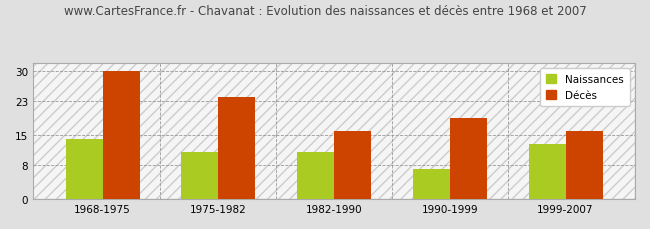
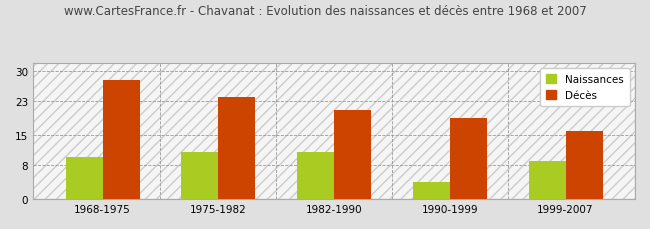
Naissances/1968-1975: 14 -> 10
Décès/1968-1975: 30 -> 28
Décès/1982-1990: 16 -> 21
Naissances/1990-1999: 7 -> 4
Naissances/1999-2007: 13 -> 9
